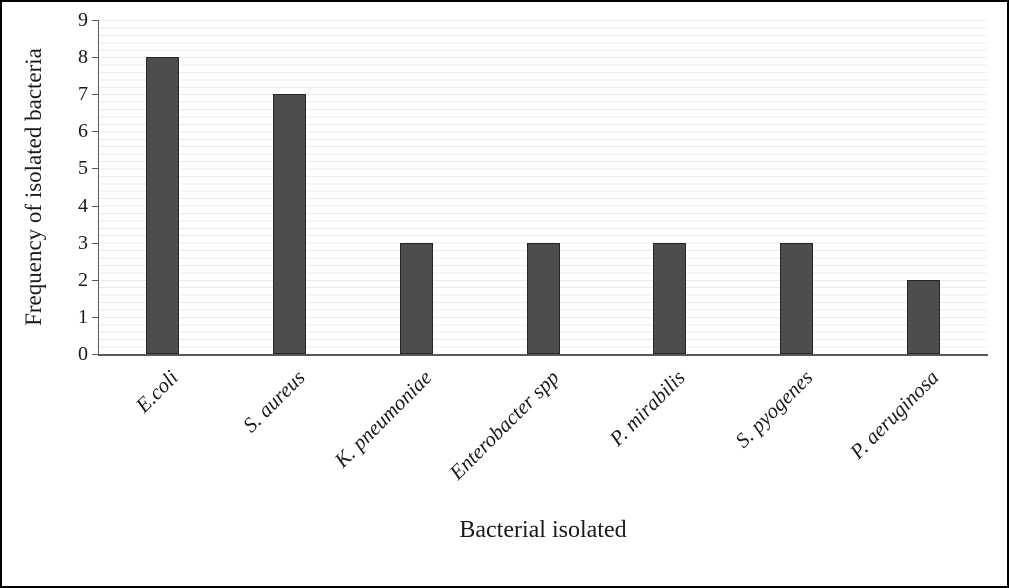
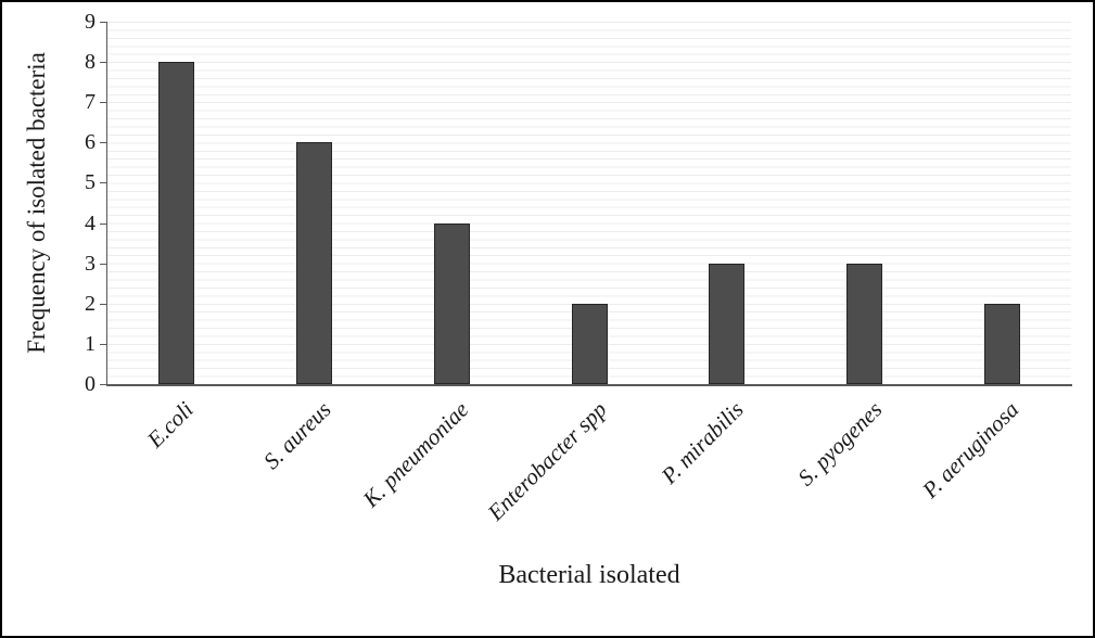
S. aureus: 7 -> 6
K. pneumoniae: 3 -> 4
Enterobacter spp: 3 -> 2
